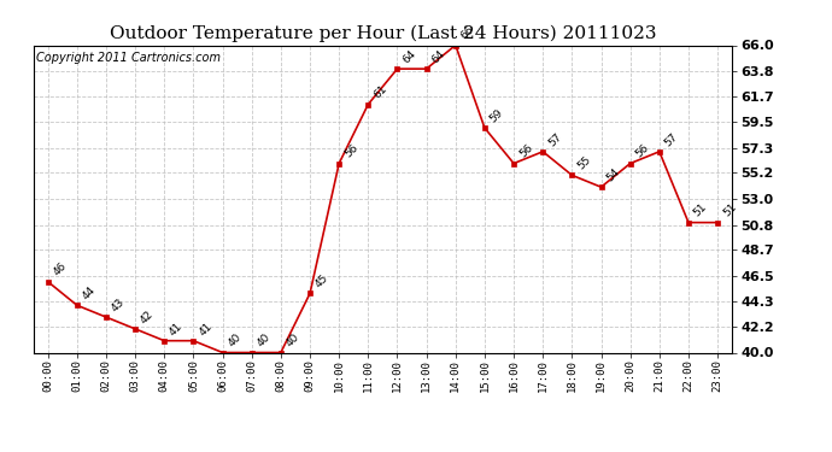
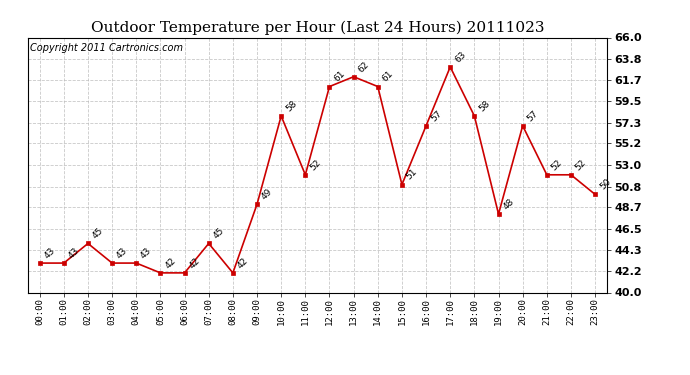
00:00: 46 -> 43
01:00: 44 -> 43
02:00: 43 -> 45
03:00: 42 -> 43
04:00: 41 -> 43
05:00: 41 -> 42
06:00: 40 -> 42
07:00: 40 -> 45
08:00: 40 -> 42
09:00: 45 -> 49
10:00: 56 -> 58
11:00: 61 -> 52
12:00: 64 -> 61
13:00: 64 -> 62
14:00: 66 -> 61
15:00: 59 -> 51
16:00: 56 -> 57
17:00: 57 -> 63
18:00: 55 -> 58
19:00: 54 -> 48
20:00: 56 -> 57
21:00: 57 -> 52
22:00: 51 -> 52
23:00: 51 -> 50
